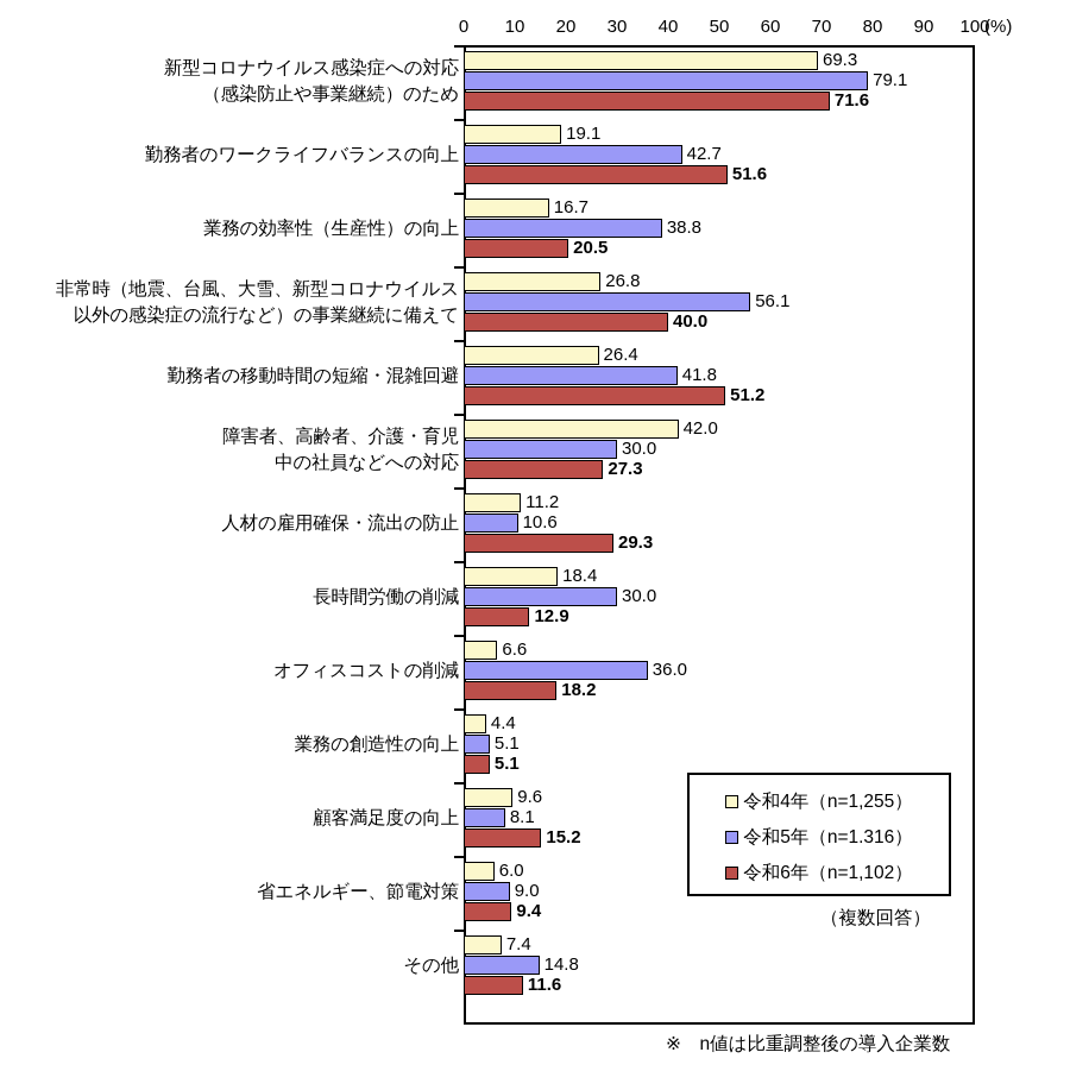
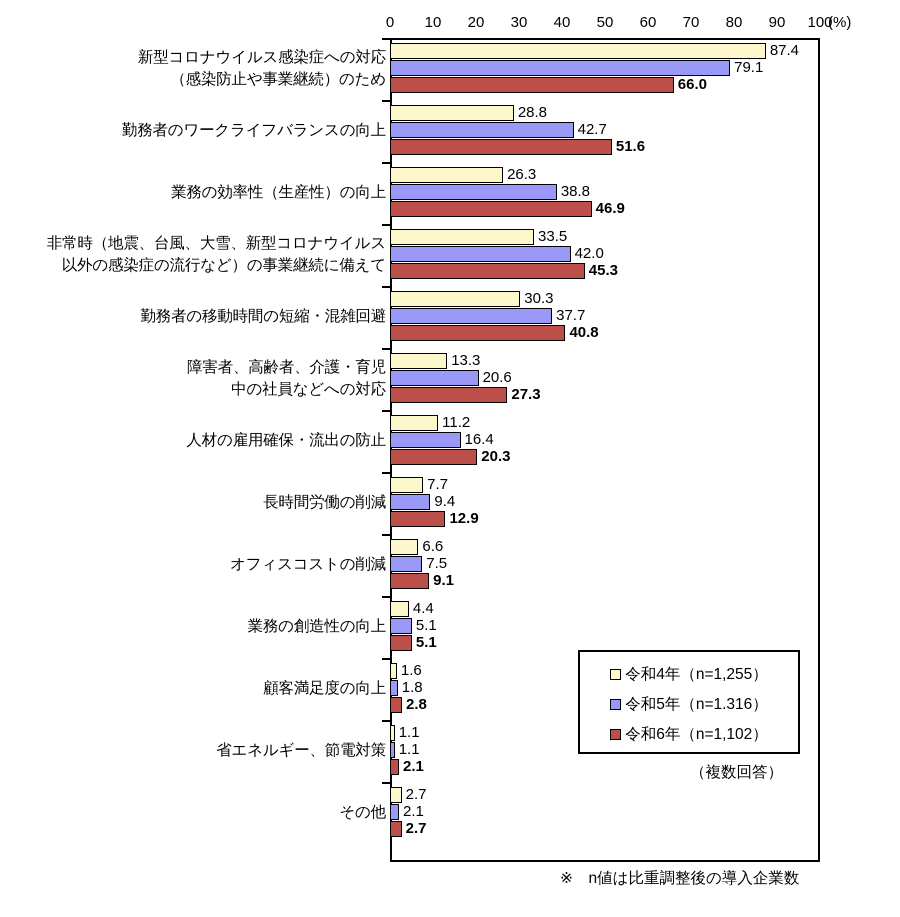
令和4年（n=1,255）/新型コロナウイルス感染症への対応 （感染防止や事業継続）のため: 69.3 -> 87.4
令和6年（n=1,102）/新型コロナウイルス感染症への対応 （感染防止や事業継続）のため: 71.6 -> 66.0
令和4年（n=1,255）/勤務者のワークライフバランスの向上: 19.1 -> 28.8
令和4年（n=1,255）/業務の効率性（生産性）の向上: 16.7 -> 26.3
令和6年（n=1,102）/業務の効率性（生産性）の向上: 20.5 -> 46.9
令和4年（n=1,255）/非常時（地震、台風、大雪、新型コロナウイルス 以外の感染症の流行など）の事業継続に備えて: 26.8 -> 33.5
令和5年（n=1.316）/非常時（地震、台風、大雪、新型コロナウイルス 以外の感染症の流行など）の事業継続に備えて: 56.1 -> 42.0
令和6年（n=1,102）/非常時（地震、台風、大雪、新型コロナウイルス 以外の感染症の流行など）の事業継続に備えて: 40.0 -> 45.3
令和4年（n=1,255）/勤務者の移動時間の短縮・混雑回避: 26.4 -> 30.3
令和5年（n=1.316）/勤務者の移動時間の短縮・混雑回避: 41.8 -> 37.7
令和6年（n=1,102）/勤務者の移動時間の短縮・混雑回避: 51.2 -> 40.8
令和4年（n=1,255）/障害者、高齢者、介護・育児 中の社員などへの対応: 42.0 -> 13.3
令和5年（n=1.316）/障害者、高齢者、介護・育児 中の社員などへの対応: 30.0 -> 20.6
令和5年（n=1.316）/人材の雇用確保・流出の防止: 10.6 -> 16.4
令和6年（n=1,102）/人材の雇用確保・流出の防止: 29.3 -> 20.3
令和4年（n=1,255）/長時間労働の削減: 18.4 -> 7.7
令和5年（n=1.316）/長時間労働の削減: 30.0 -> 9.4
令和5年（n=1.316）/オフィスコストの削減: 36.0 -> 7.5
令和6年（n=1,102）/オフィスコストの削減: 18.2 -> 9.1
令和4年（n=1,255）/顧客満足度の向上: 9.6 -> 1.6
令和5年（n=1.316）/顧客満足度の向上: 8.1 -> 1.8
令和6年（n=1,102）/顧客満足度の向上: 15.2 -> 2.8
令和4年（n=1,255）/省エネルギー、節電対策: 6.0 -> 1.1
令和5年（n=1.316）/省エネルギー、節電対策: 9.0 -> 1.1
令和6年（n=1,102）/省エネルギー、節電対策: 9.4 -> 2.1
令和4年（n=1,255）/その他: 7.4 -> 2.7
令和5年（n=1.316）/その他: 14.8 -> 2.1
令和6年（n=1,102）/その他: 11.6 -> 2.7
